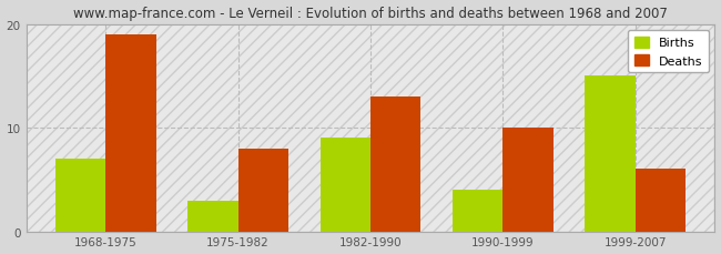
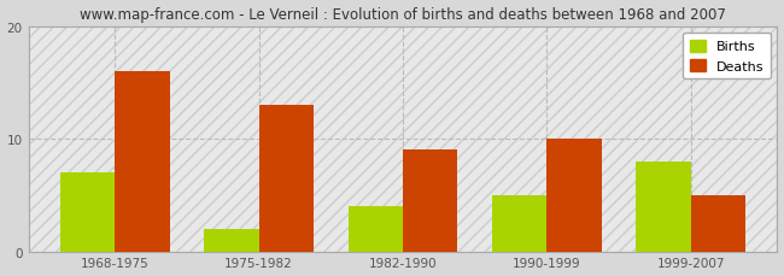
Deaths/1968-1975: 19 -> 16
Births/1975-1982: 3 -> 2
Deaths/1975-1982: 8 -> 13
Births/1982-1990: 9 -> 4
Deaths/1982-1990: 13 -> 9
Births/1990-1999: 4 -> 5
Births/1999-2007: 15 -> 8
Deaths/1999-2007: 6 -> 5
